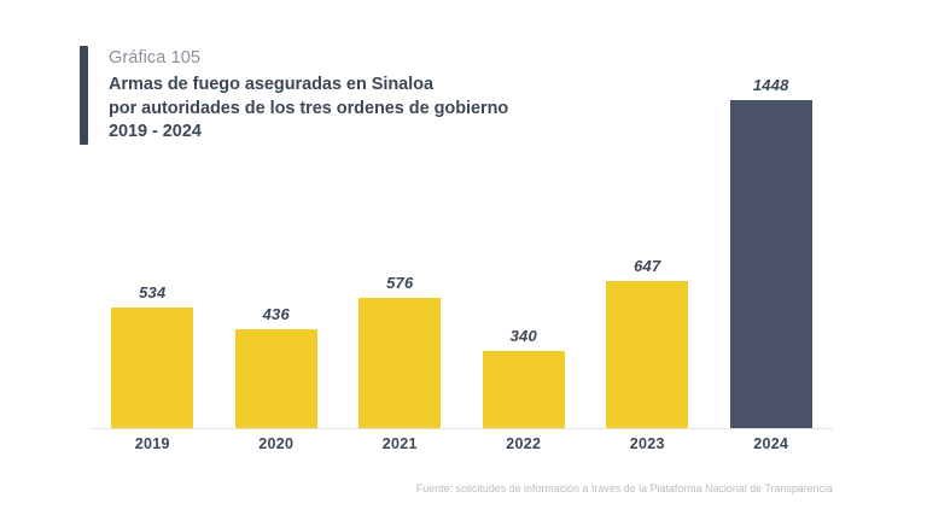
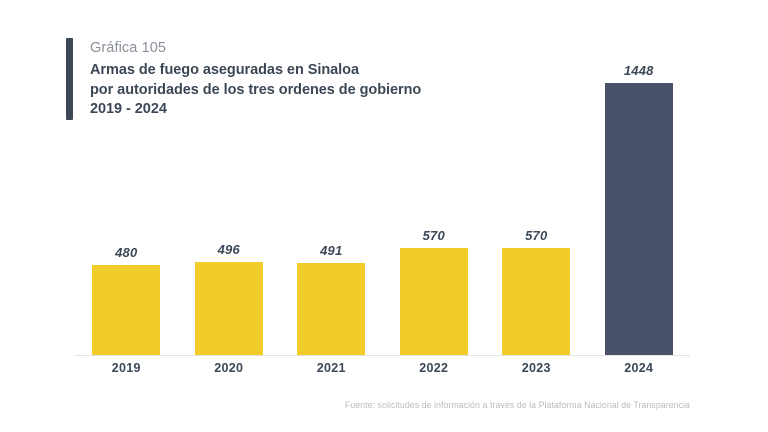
2019: 534 -> 480
2020: 436 -> 496
2021: 576 -> 491
2022: 340 -> 570
2023: 647 -> 570
